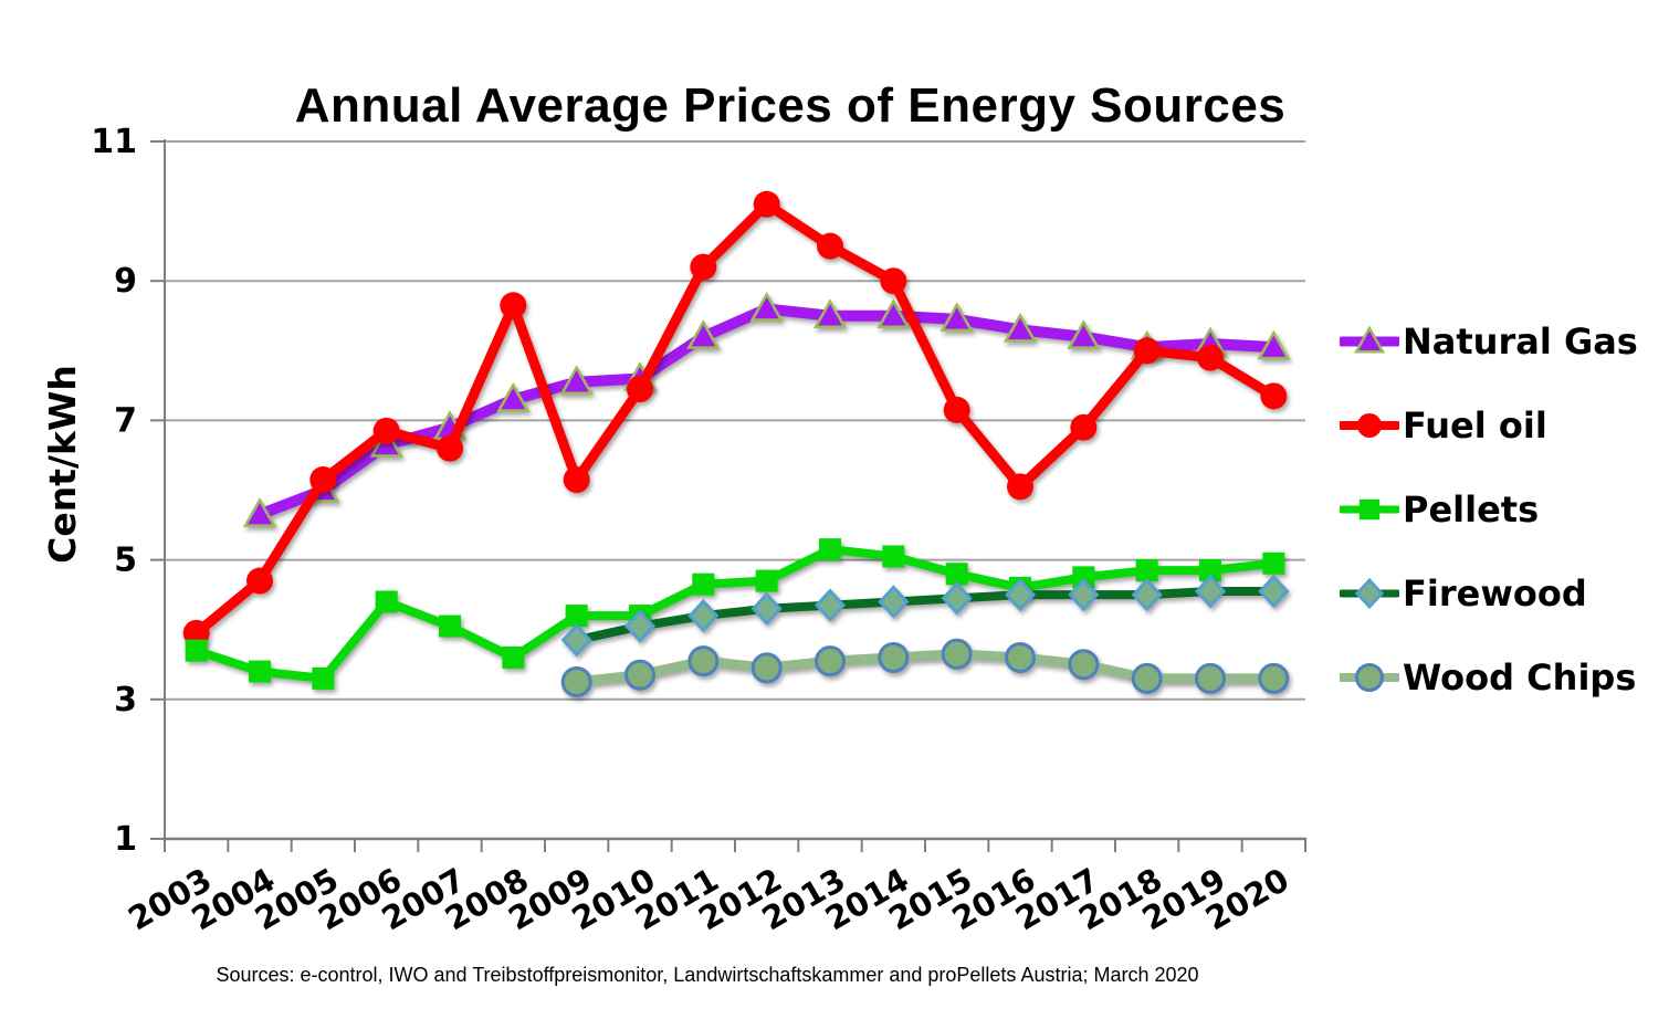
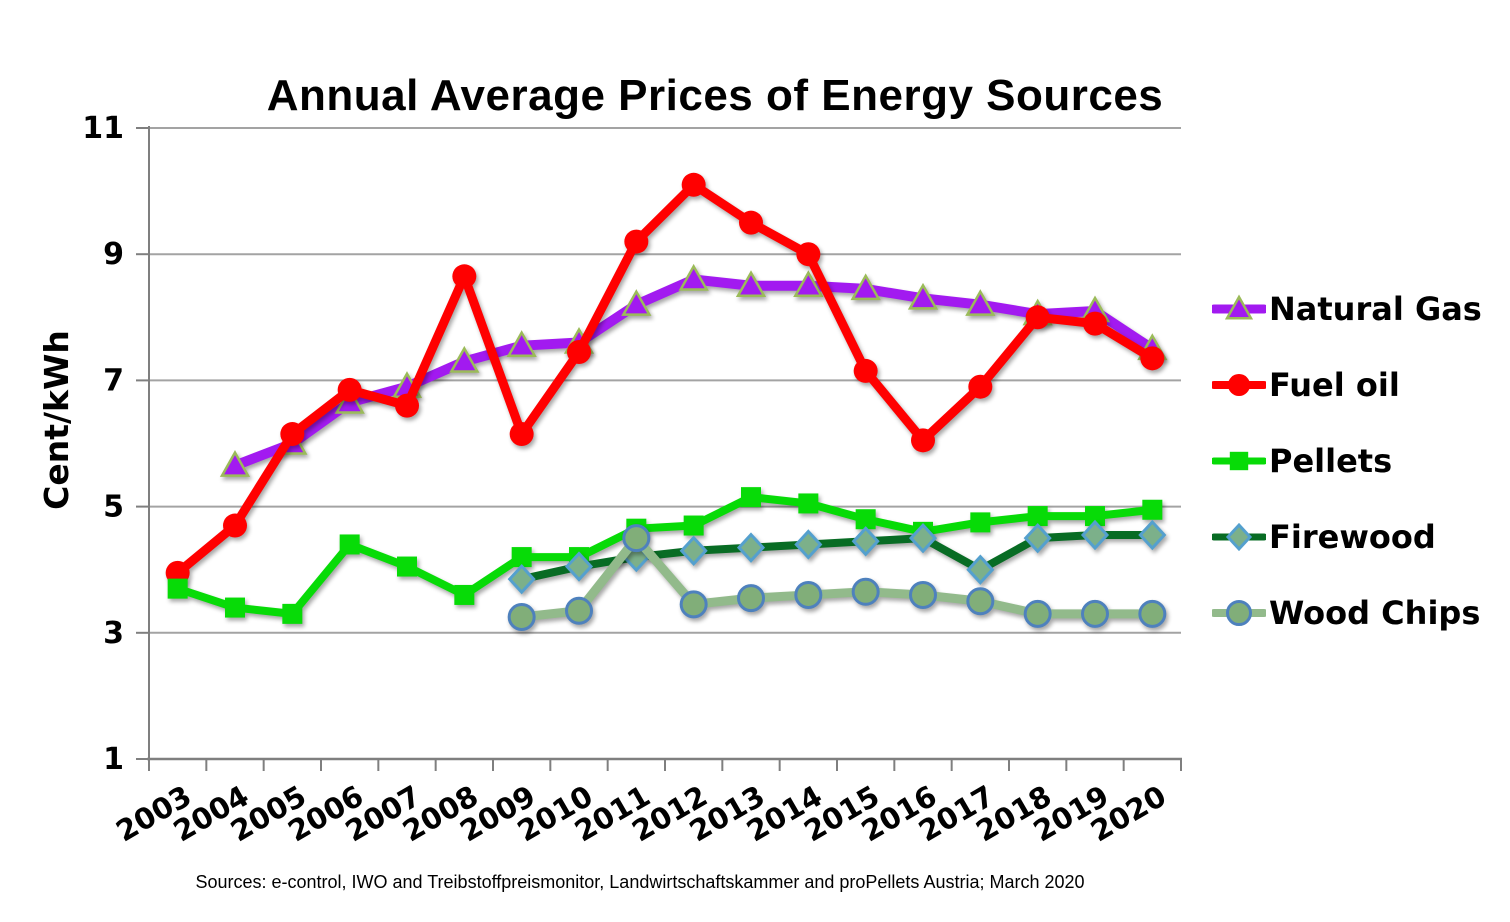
Wood Chips/2011: 3.5 -> 4.5
Firewood/2017: 4.5 -> 4.0
Natural Gas/2020: 8.1 -> 7.5
